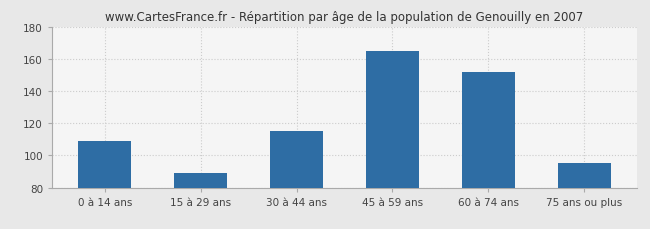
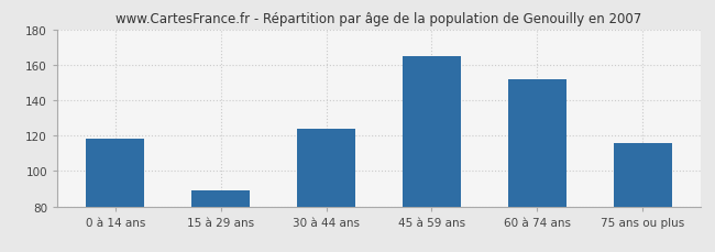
0 à 14 ans: 109 -> 118
30 à 44 ans: 115 -> 124
75 ans ou plus: 95 -> 116
